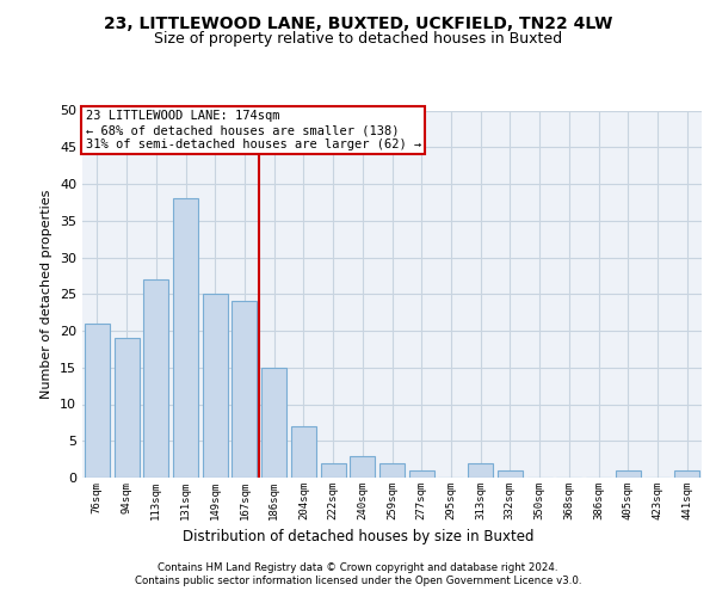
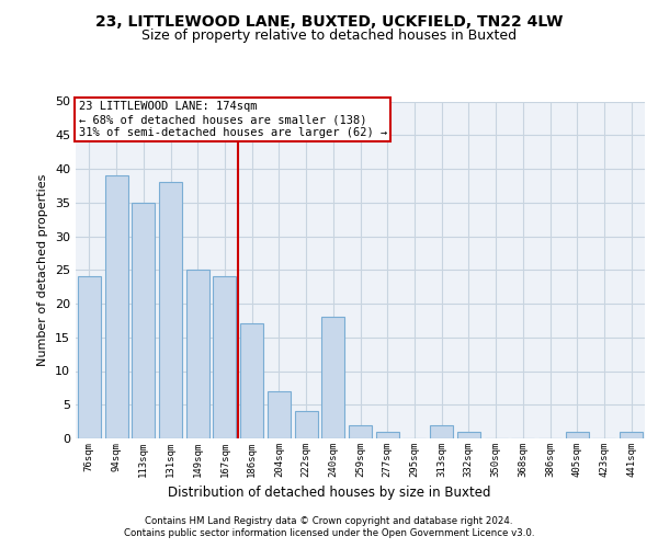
76sqm: 21 -> 24
94sqm: 19 -> 39
113sqm: 27 -> 35
186sqm: 15 -> 17
222sqm: 2 -> 4
240sqm: 3 -> 18
